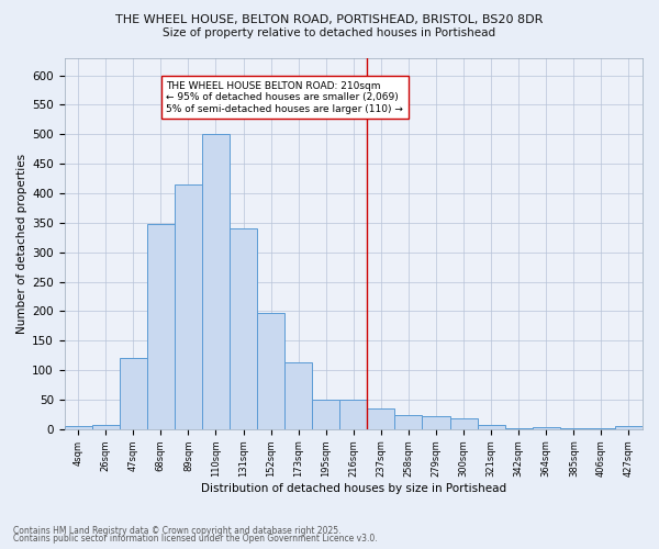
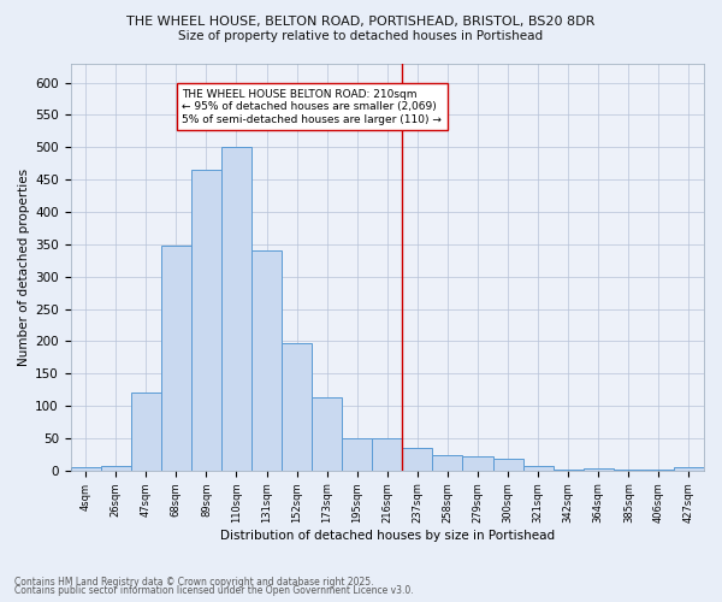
89sqm: 415 -> 466
